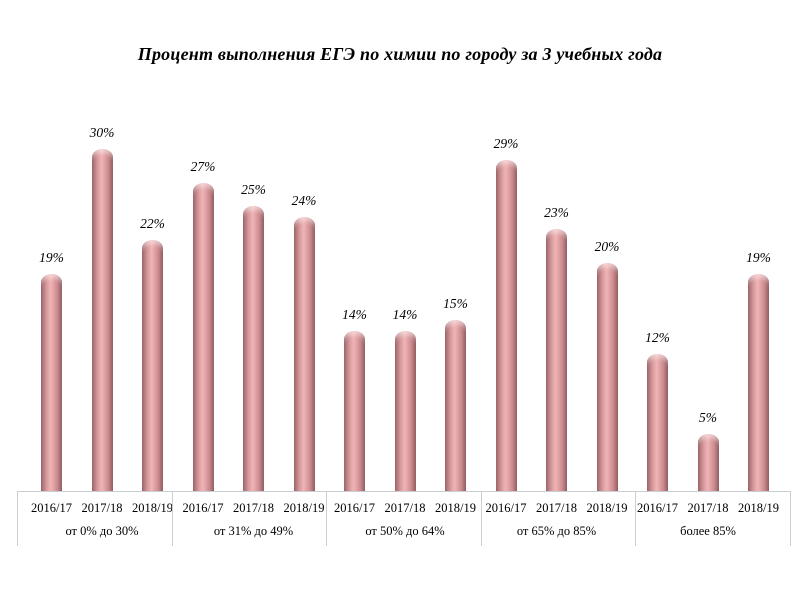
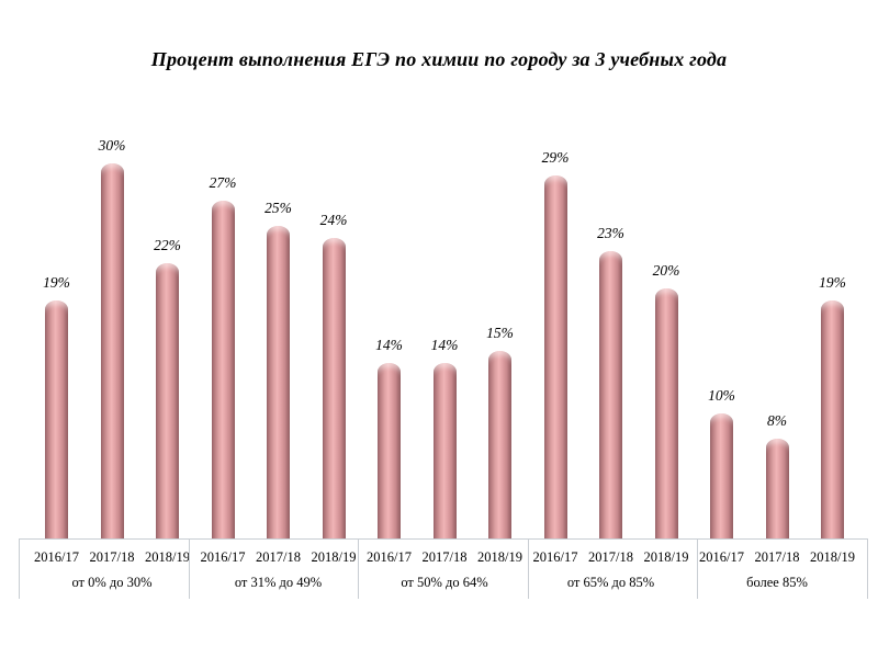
2016/17/более 85%: 12% -> 10%
2017/18/более 85%: 5% -> 8%
